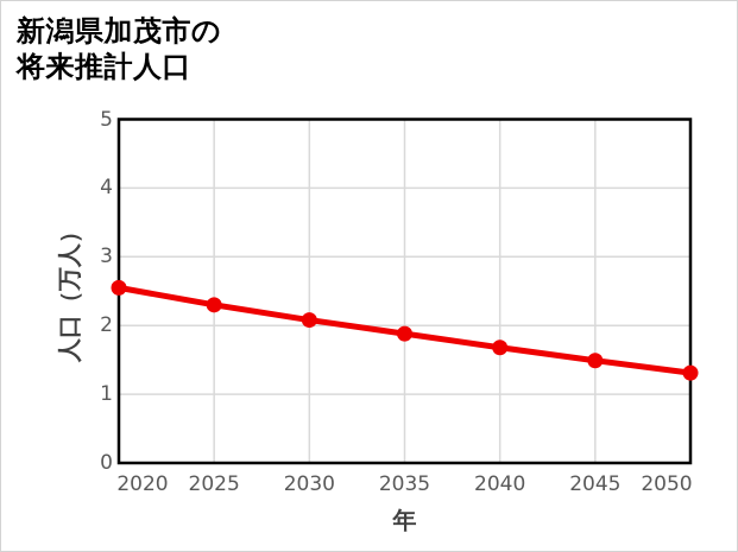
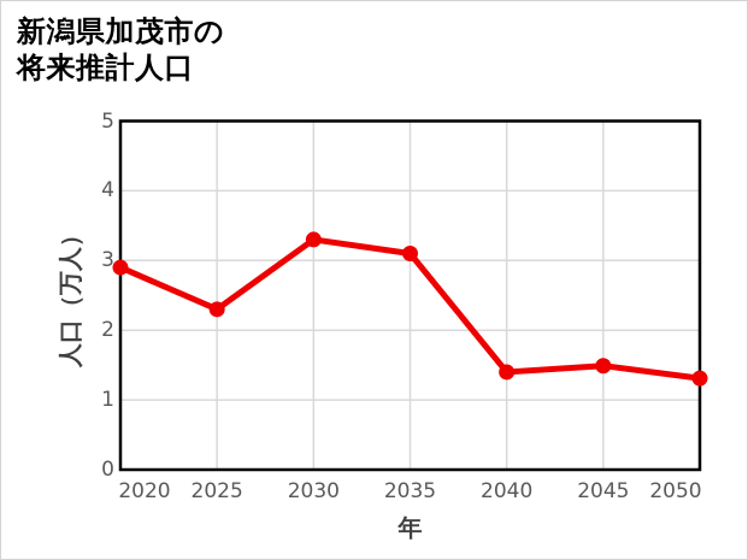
2020: 2.5 -> 2.9
2030: 2.1 -> 3.3
2035: 1.9 -> 3.1
2040: 1.7 -> 1.4
